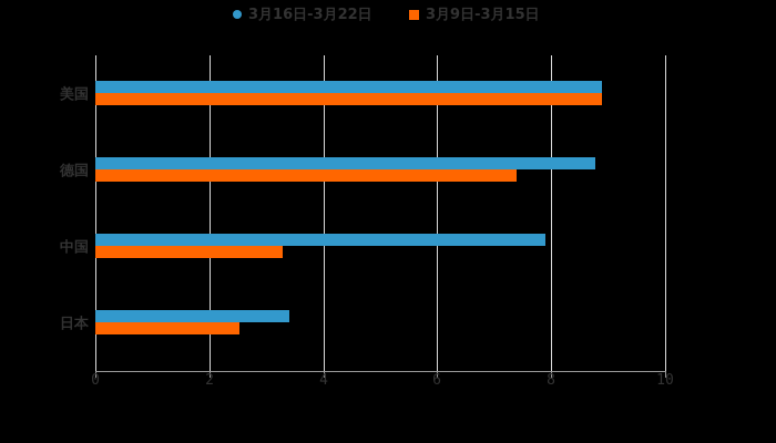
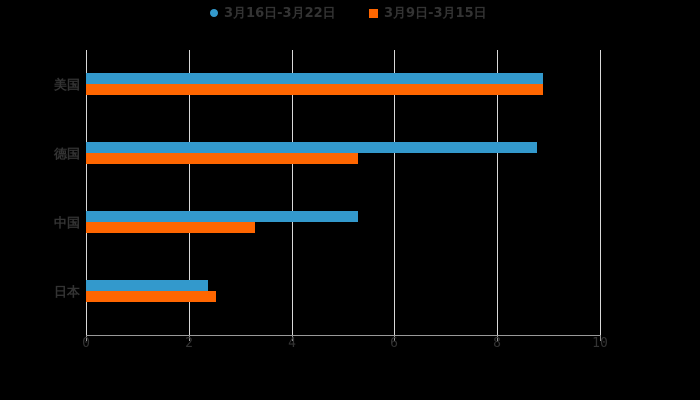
3月9日-3月15日/德国: 7.4 -> 5.3
3月16日-3月22日/中国: 7.9 -> 5.3
3月16日-3月22日/日本: 3.4 -> 2.4
